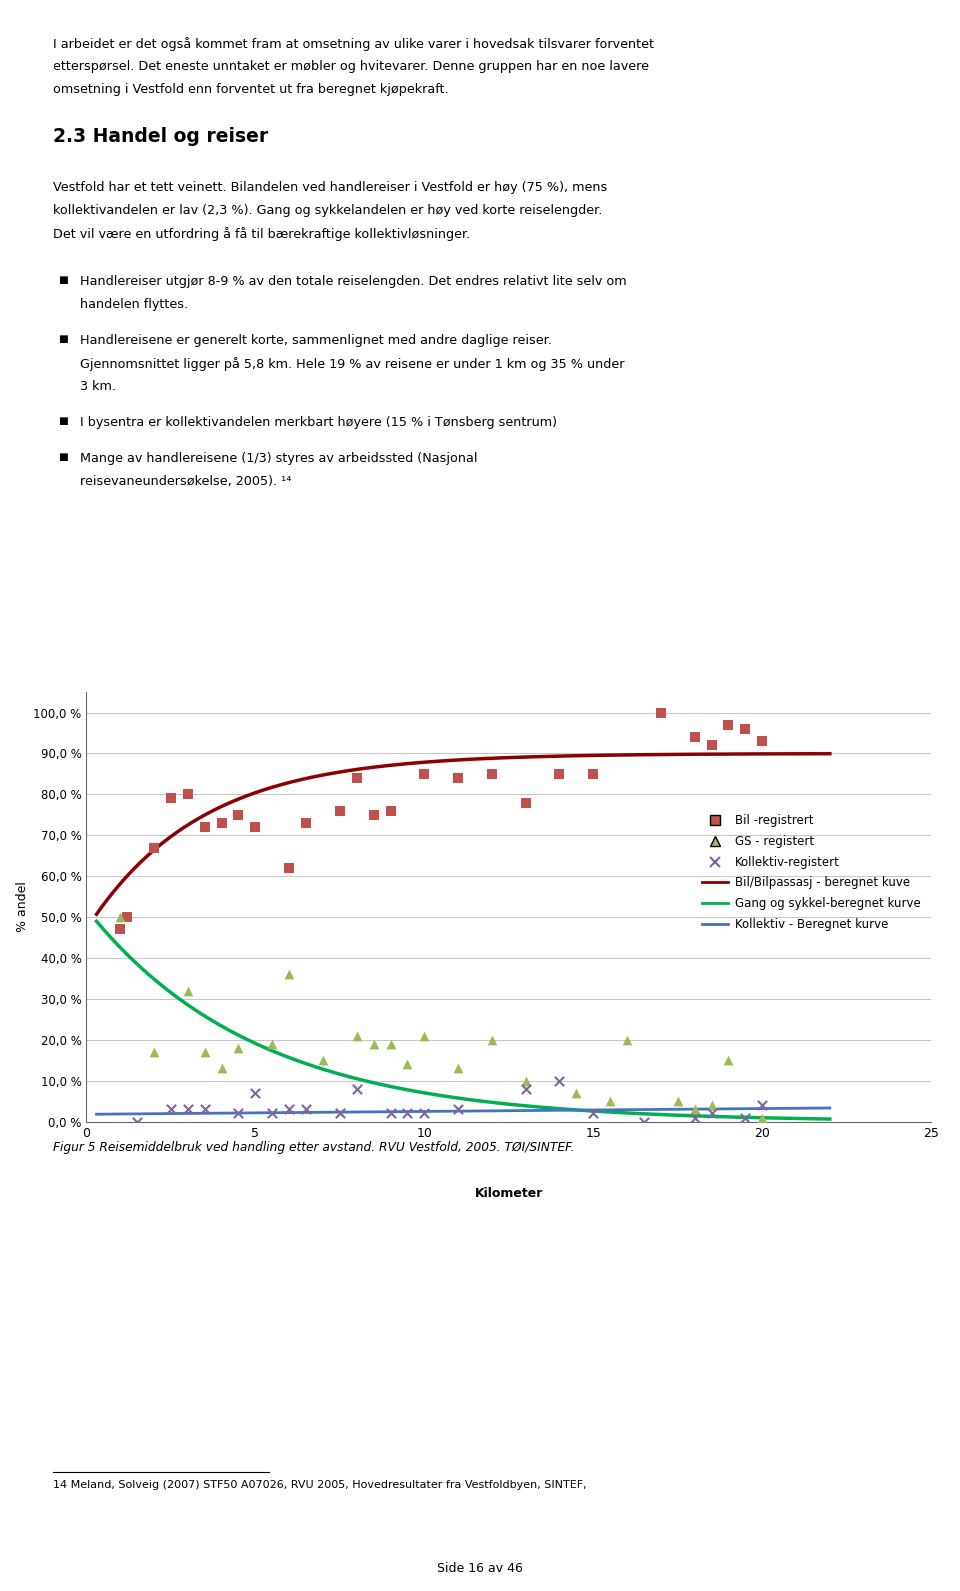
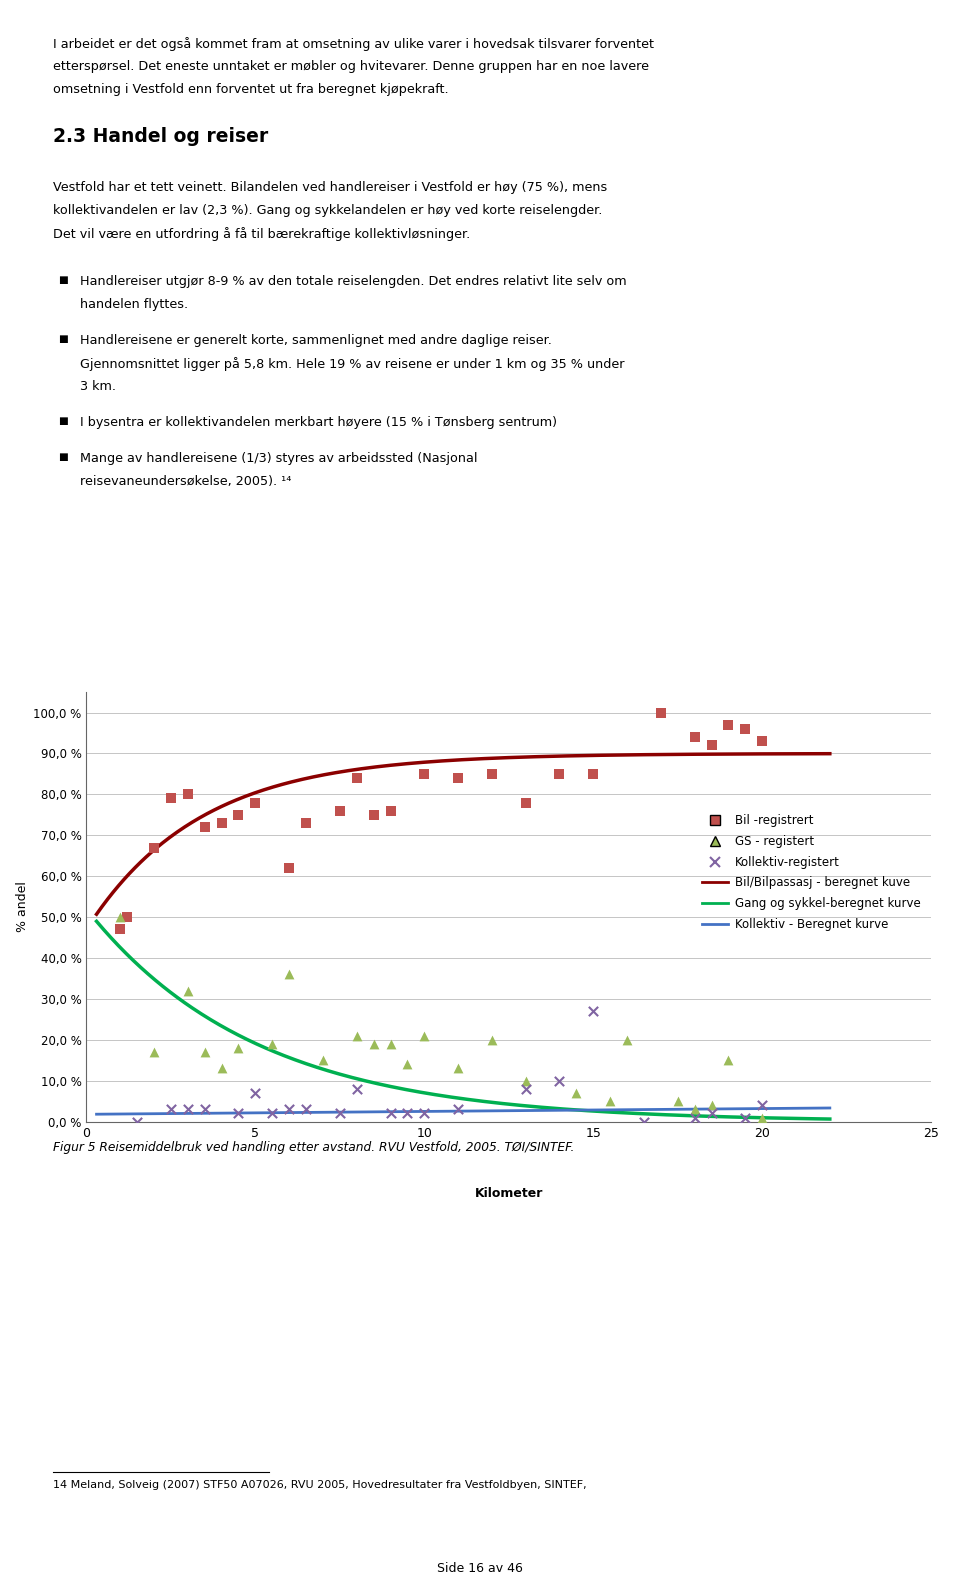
Bil -registrert/5: 72 % -> 78 %
Kollektiv-registert/15: 2 % -> 27 %
